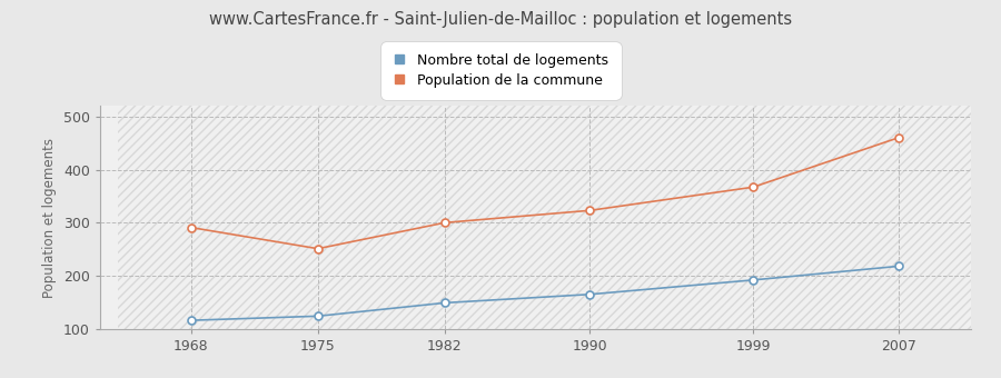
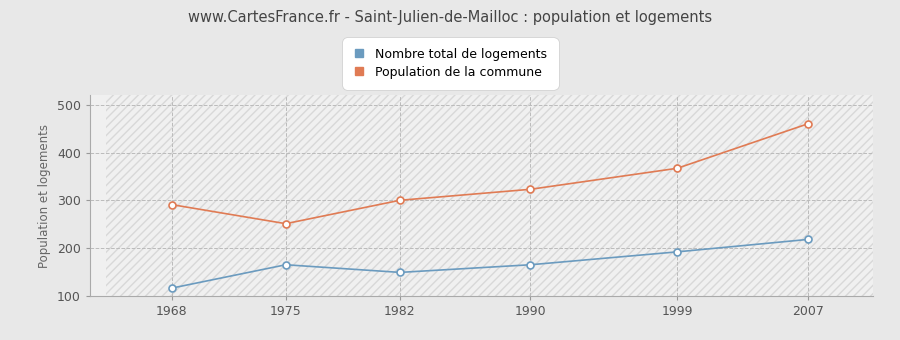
Nombre total de logements/1975: 124 -> 165
